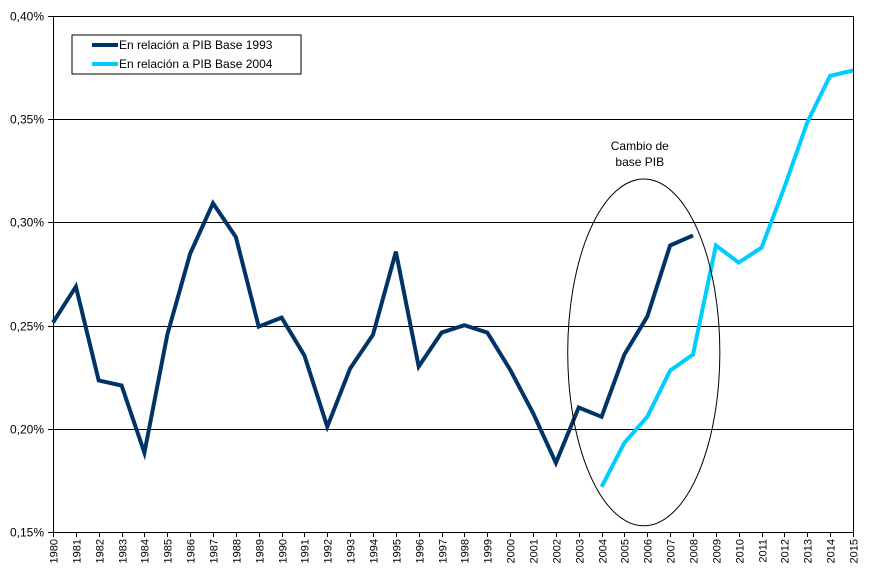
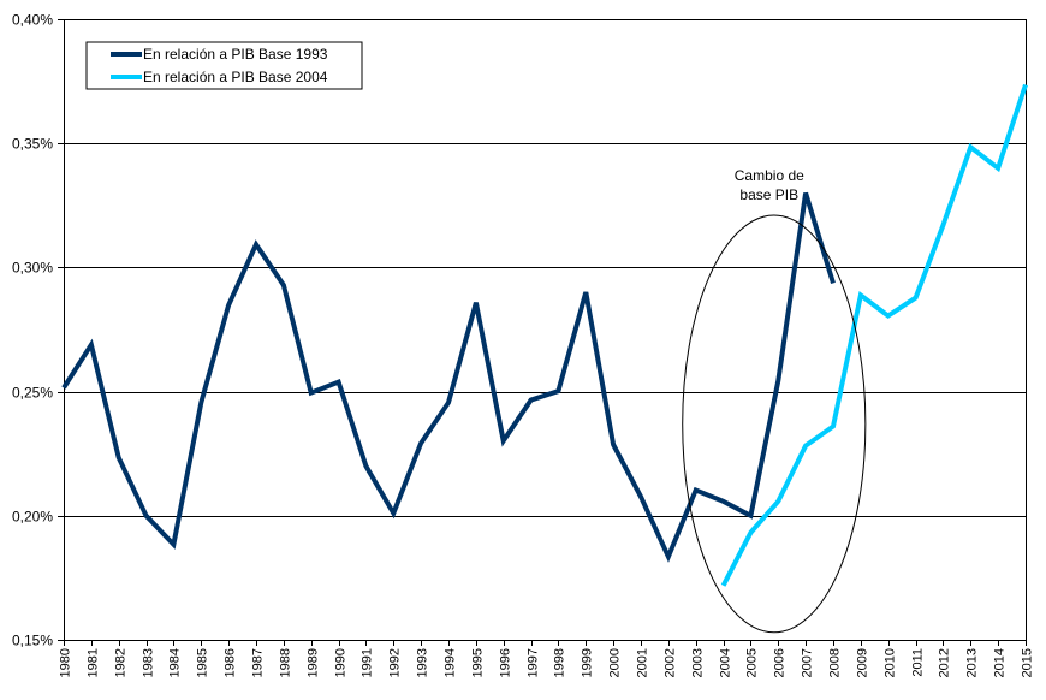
En relación a PIB Base 1993/1983: 0,22% -> 0,20%
En relación a PIB Base 1993/1991: 0,24% -> 0,22%
En relación a PIB Base 1993/1999: 0,25% -> 0,29%
En relación a PIB Base 1993/2005: 0,24% -> 0,20%
En relación a PIB Base 1993/2007: 0,29% -> 0,33%
En relación a PIB Base 2004/2014: 0,37% -> 0,34%
